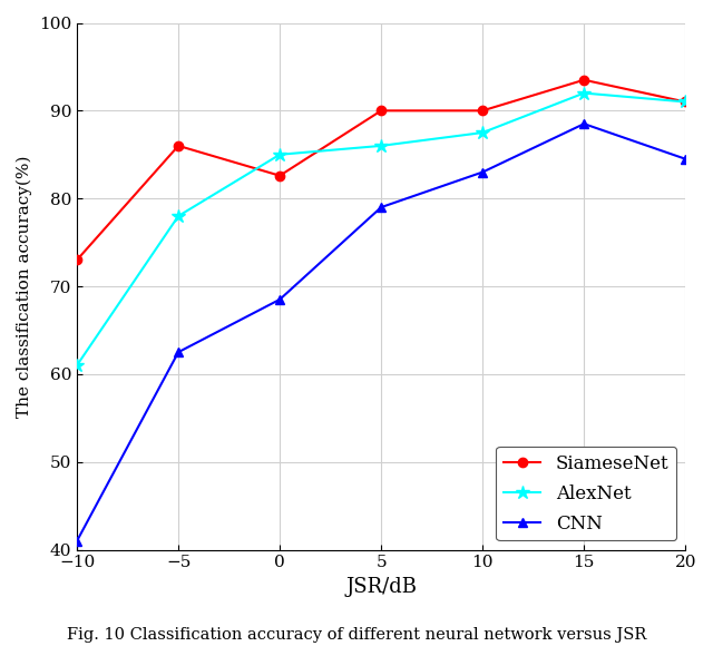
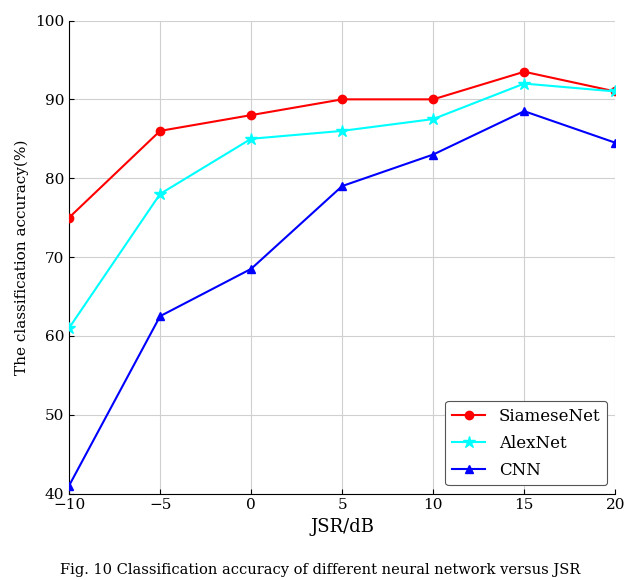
SiameseNet/−10: 73.0 -> 75.0
SiameseNet/0: 82.6 -> 88.0
